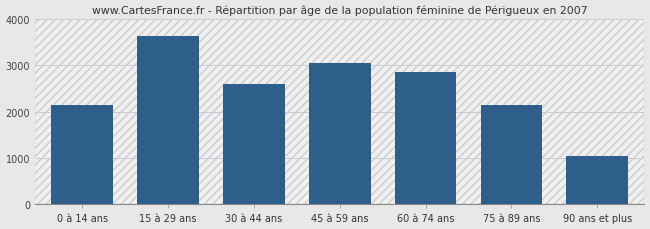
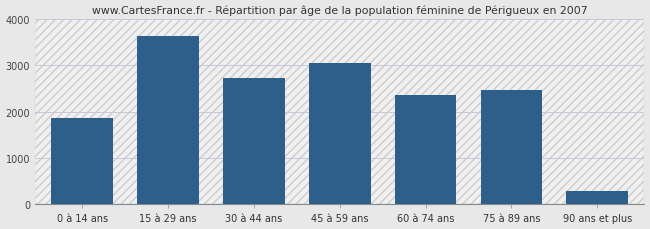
0 à 14 ans: 2150 -> 1860
30 à 44 ans: 2600 -> 2720
60 à 74 ans: 2850 -> 2360
75 à 89 ans: 2150 -> 2460
90 ans et plus: 1050 -> 290
